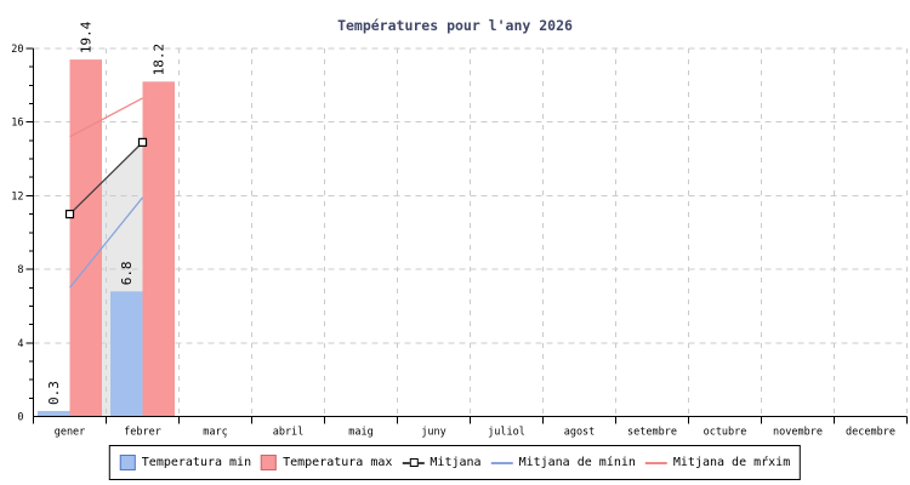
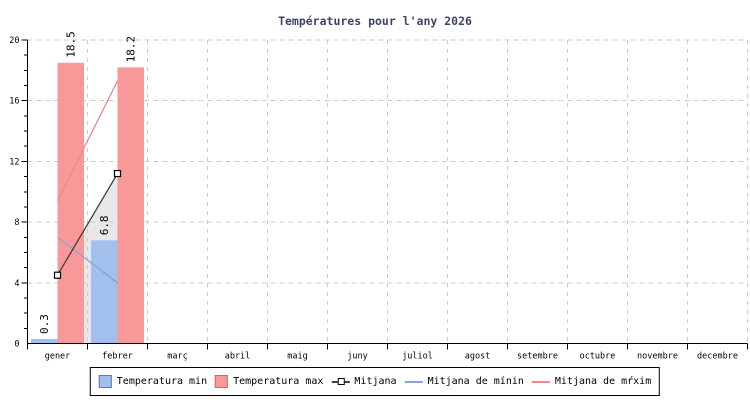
Temperatura max/gener: 19.4 -> 18.5
Mitjana/gener: 11.0 -> 4.5
Mitjana de mŕxim/gener: 15.2 -> 9.4
Mitjana/febrer: 14.9 -> 11.2
Mitjana de mínin/febrer: 11.9 -> 4.0
